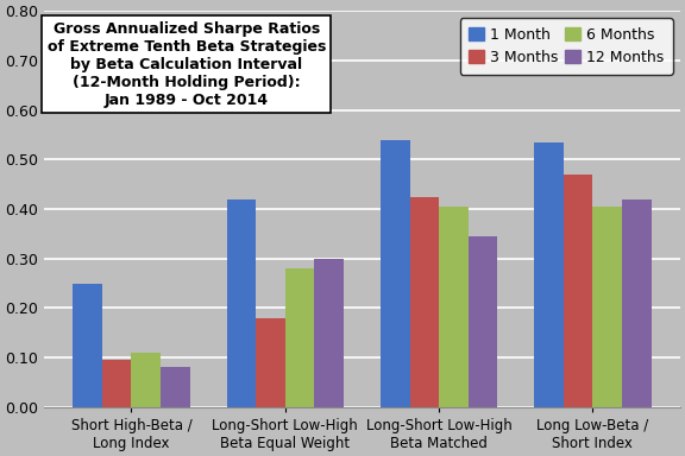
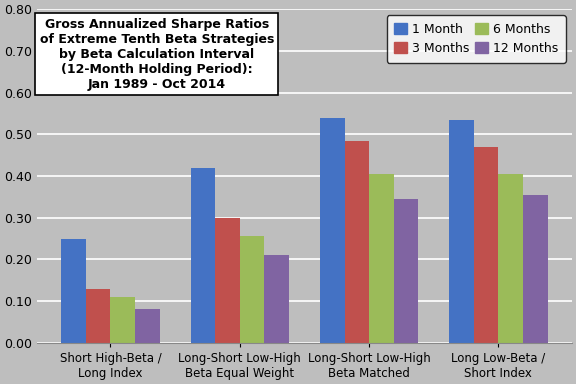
3 Months/Short High-Beta / Long Index: 0.095 -> 0.130
3 Months/Long-Short Low-High Beta Equal Weight: 0.180 -> 0.300
6 Months/Long-Short Low-High Beta Equal Weight: 0.280 -> 0.255
12 Months/Long-Short Low-High Beta Equal Weight: 0.300 -> 0.210
3 Months/Long-Short Low-High Beta Matched: 0.425 -> 0.485
12 Months/Long Low-Beta / Short Index: 0.420 -> 0.355
